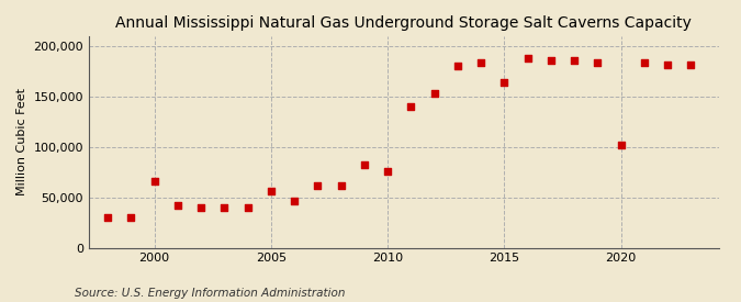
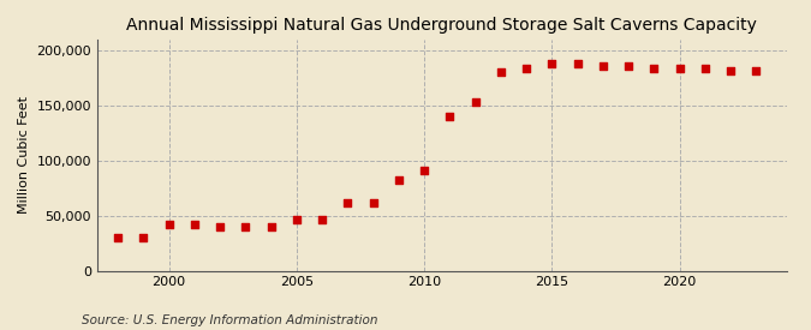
2000: 66,000 -> 42,000
2005: 56,000 -> 46,000
2010: 76,000 -> 91,000
2015: 164,000 -> 188,000
2020: 102,000 -> 184,000
